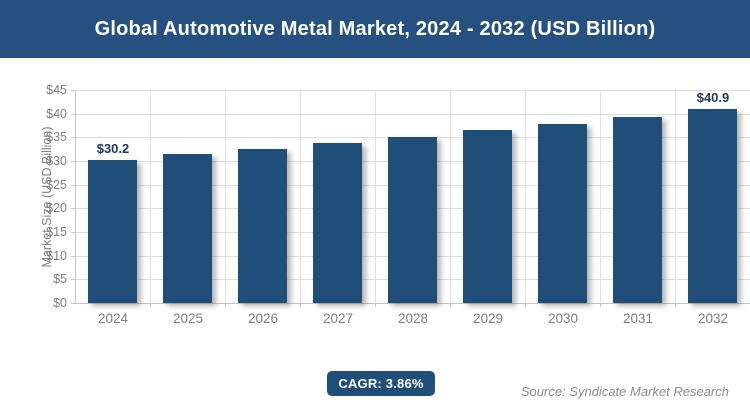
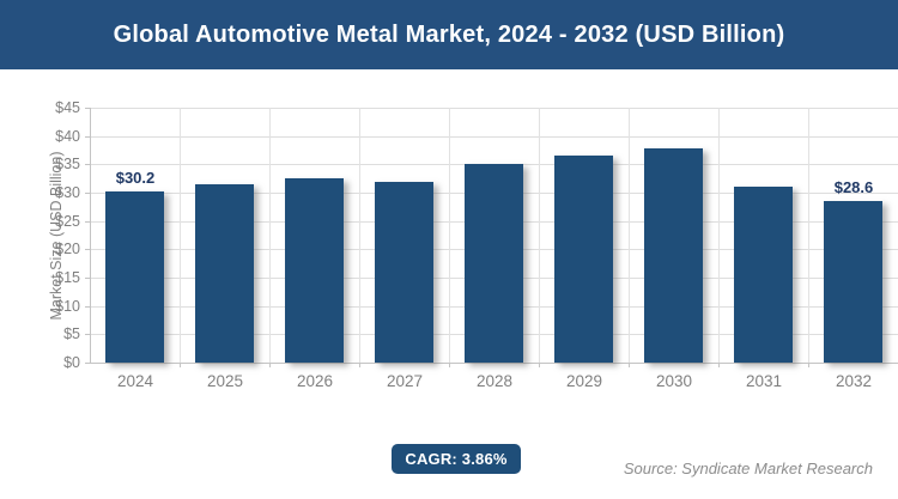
2027: $34 -> $32
2031: $39 -> $31
2032: $40.9 -> $28.6
